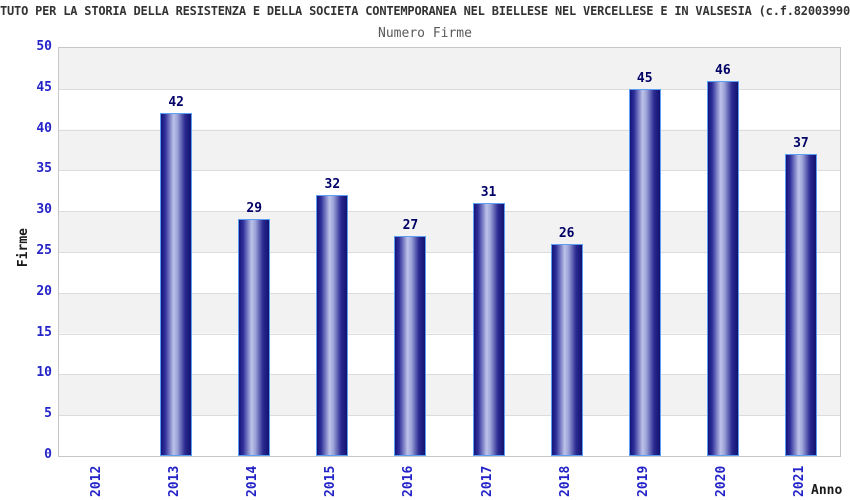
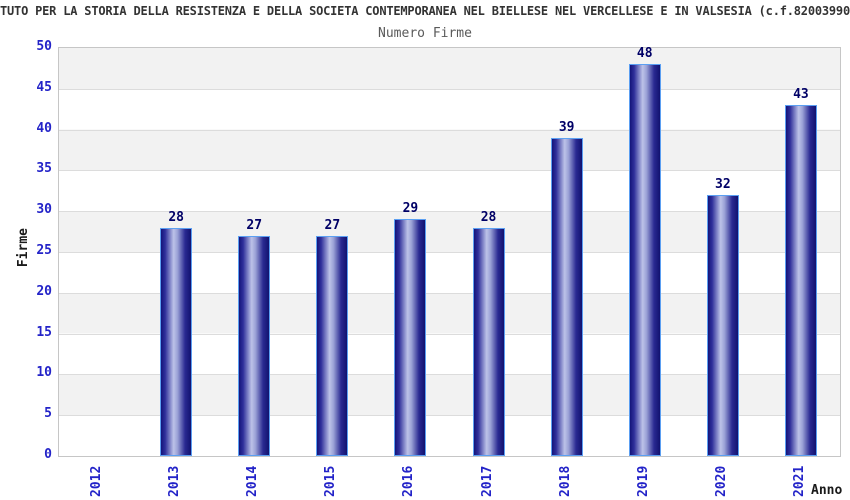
2013: 42 -> 28
2014: 29 -> 27
2015: 32 -> 27
2016: 27 -> 29
2017: 31 -> 28
2018: 26 -> 39
2019: 45 -> 48
2020: 46 -> 32
2021: 37 -> 43
